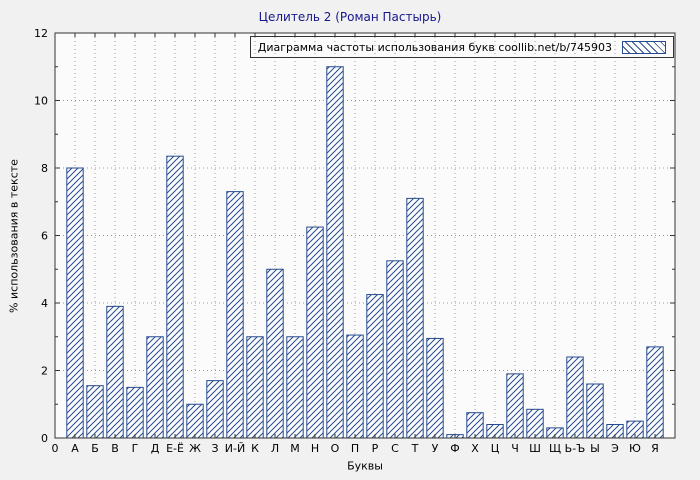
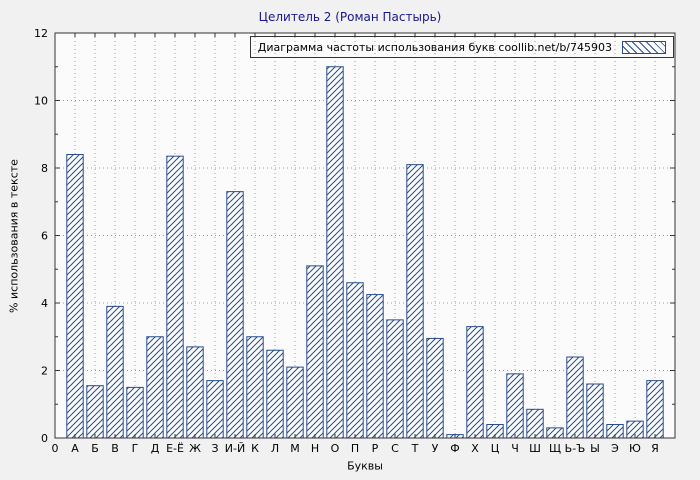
А: 8.0 -> 8.4
Ж: 1.0 -> 2.7
Л: 5.0 -> 2.6
М: 3.0 -> 2.1
Н: 6.2 -> 5.1
П: 3.0 -> 4.6
С: 5.2 -> 3.5
Т: 7.1 -> 8.1
Х: 0.8 -> 3.3
Я: 2.7 -> 1.7
